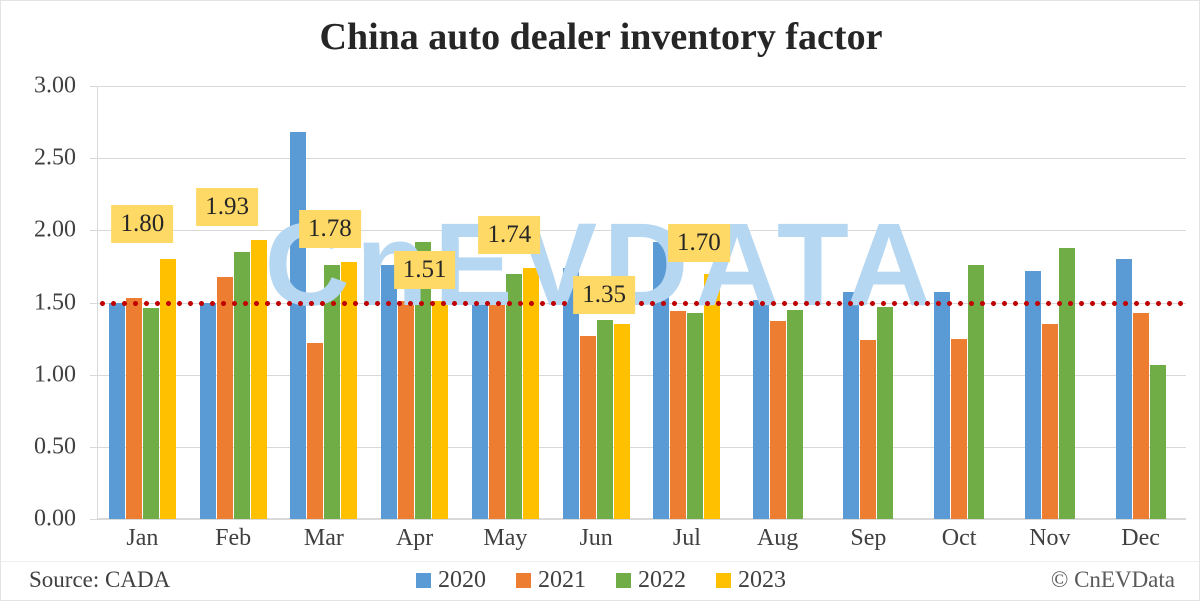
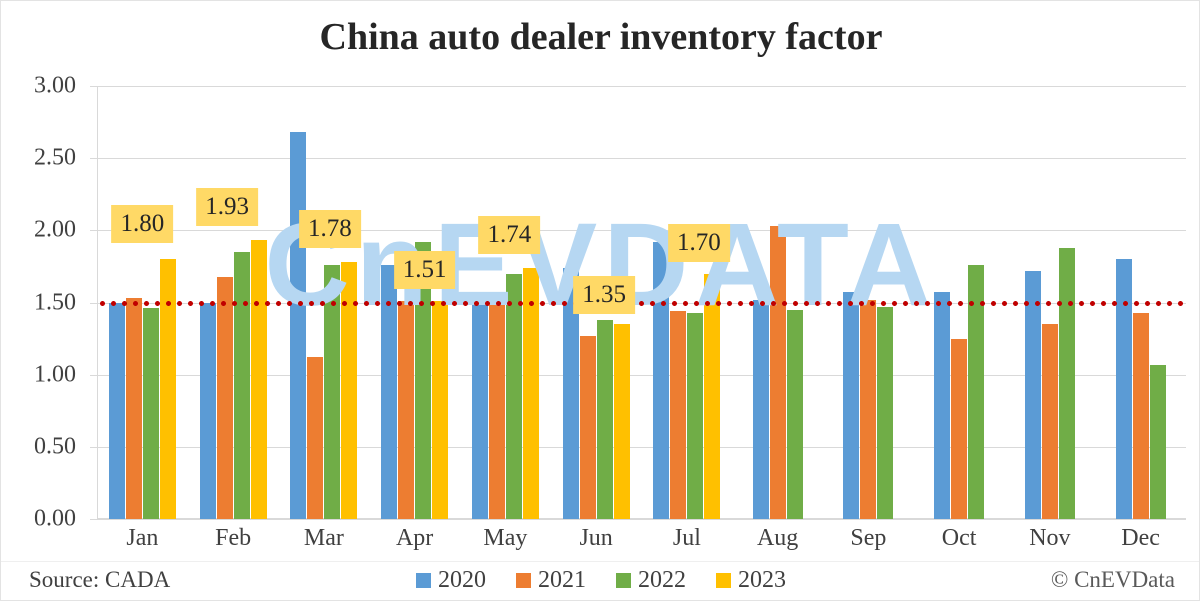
2021/Mar: 1.22 -> 1.12
2021/Aug: 1.37 -> 2.03
2021/Sep: 1.24 -> 1.52
